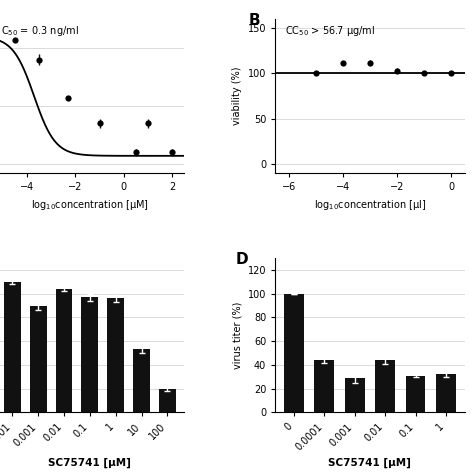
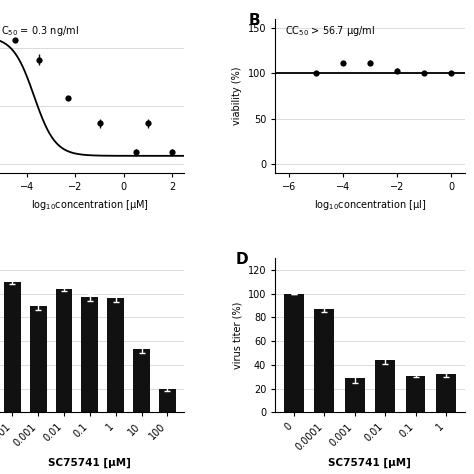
0.0001: 44 -> 87
